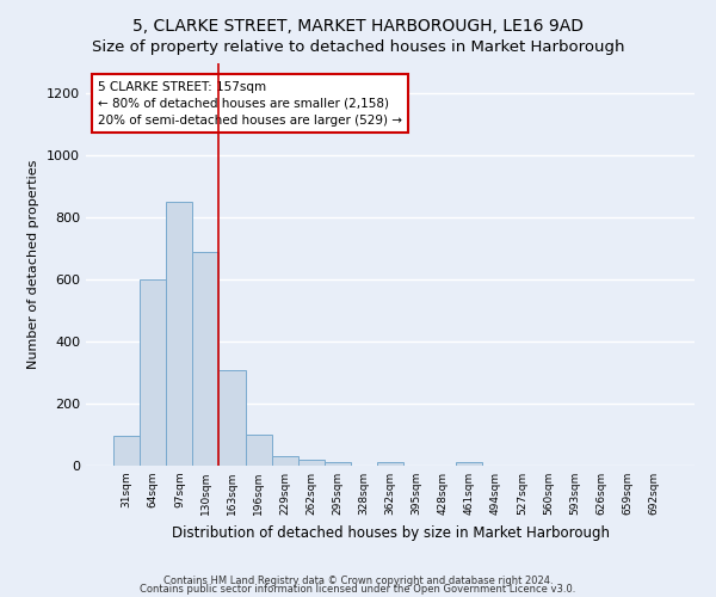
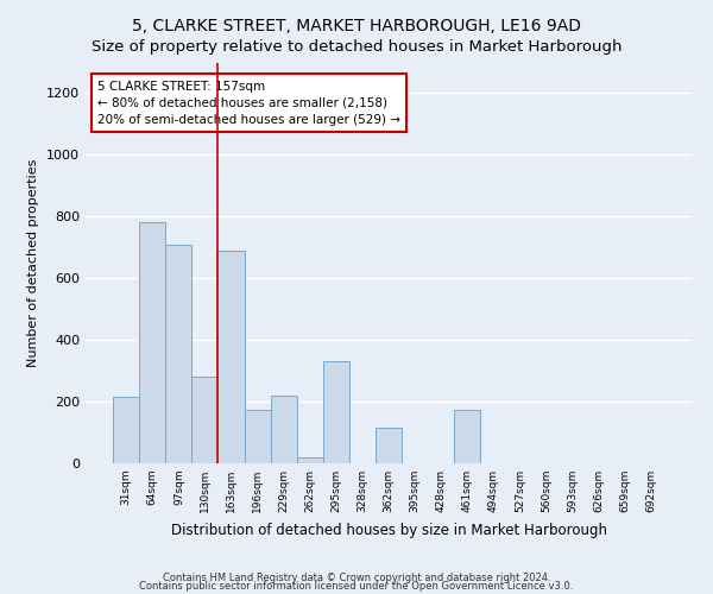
31sqm: 97 -> 215
64sqm: 601 -> 780
97sqm: 851 -> 710
130sqm: 688 -> 280
163sqm: 310 -> 690
196sqm: 100 -> 175
229sqm: 30 -> 220
295sqm: 13 -> 330
362sqm: 10 -> 115
461sqm: 13 -> 175
